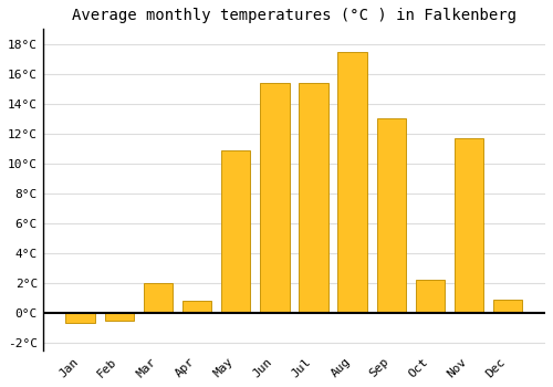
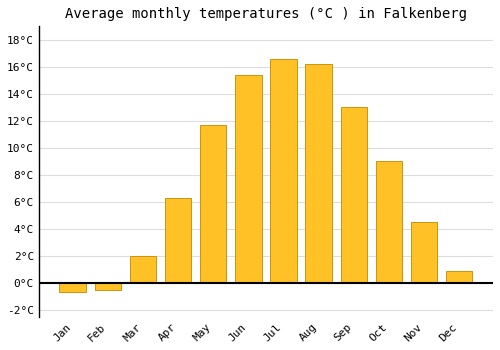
Apr: 0.8°C -> 6.3°C
May: 10.9°C -> 11.7°C
Jul: 15.4°C -> 16.6°C
Aug: 17.5°C -> 16.2°C
Oct: 2.2°C -> 9.0°C
Nov: 11.7°C -> 4.5°C
